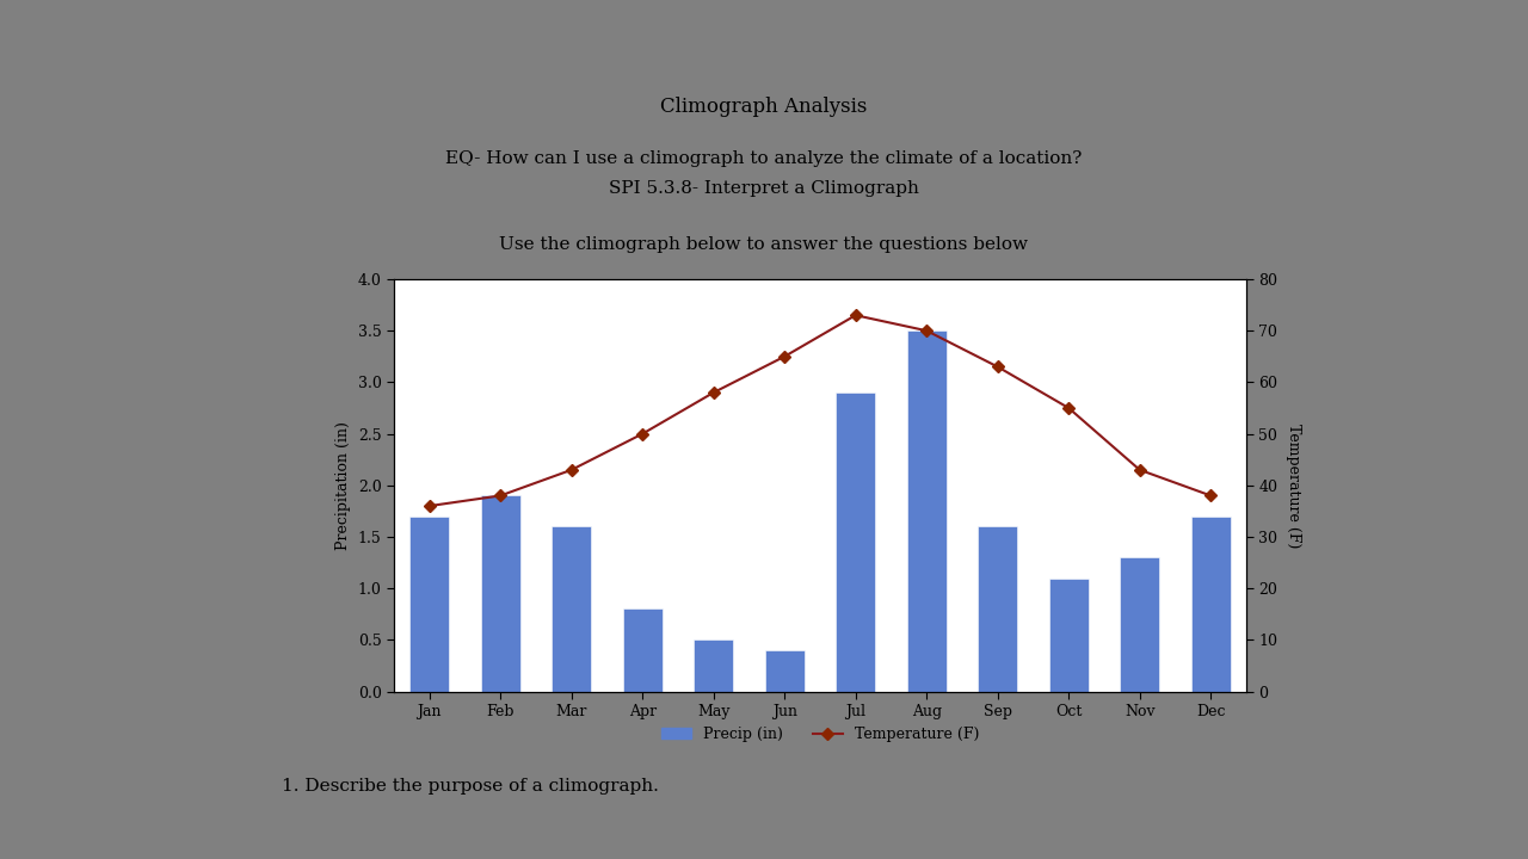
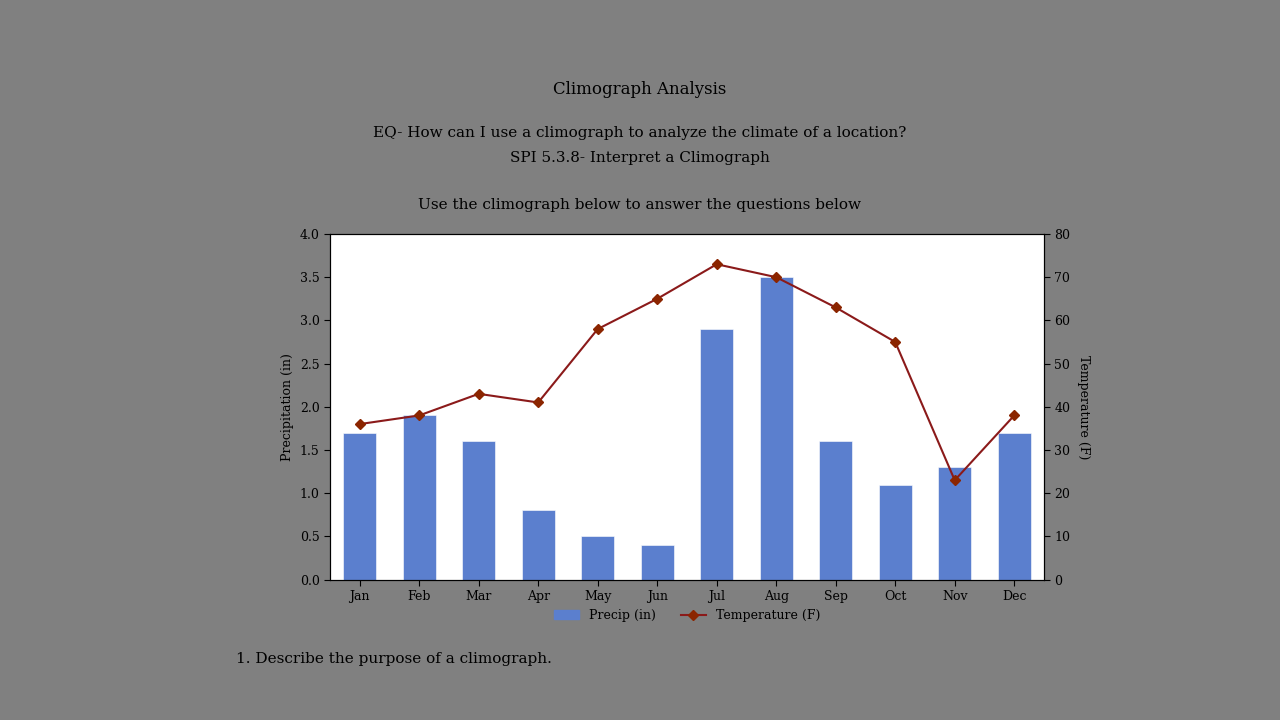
Temperature (F)/Apr: 50 -> 41
Temperature (F)/Nov: 43 -> 23
